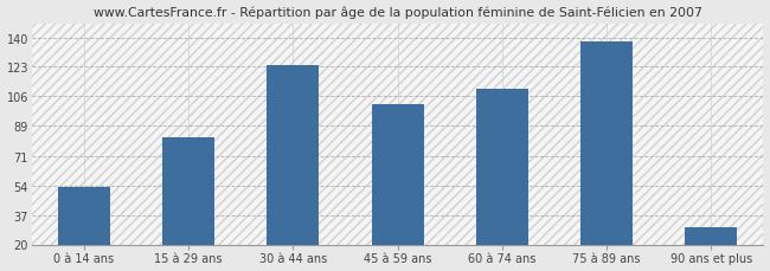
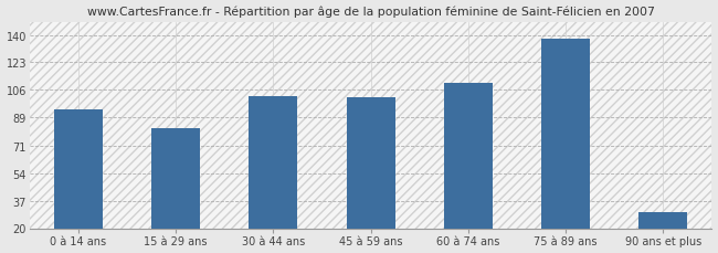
0 à 14 ans: 53 -> 94
30 à 44 ans: 124 -> 102
